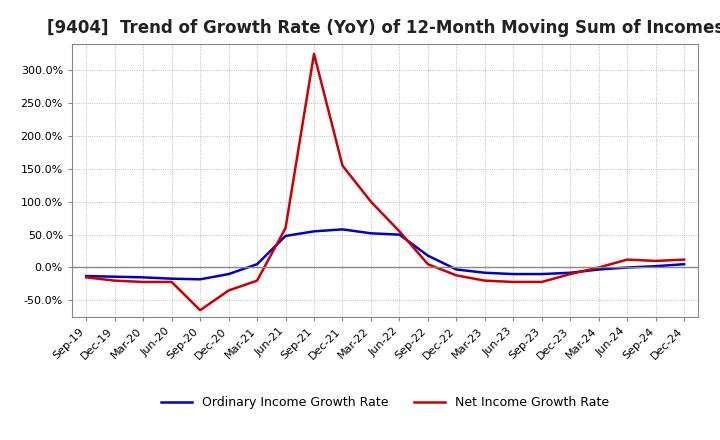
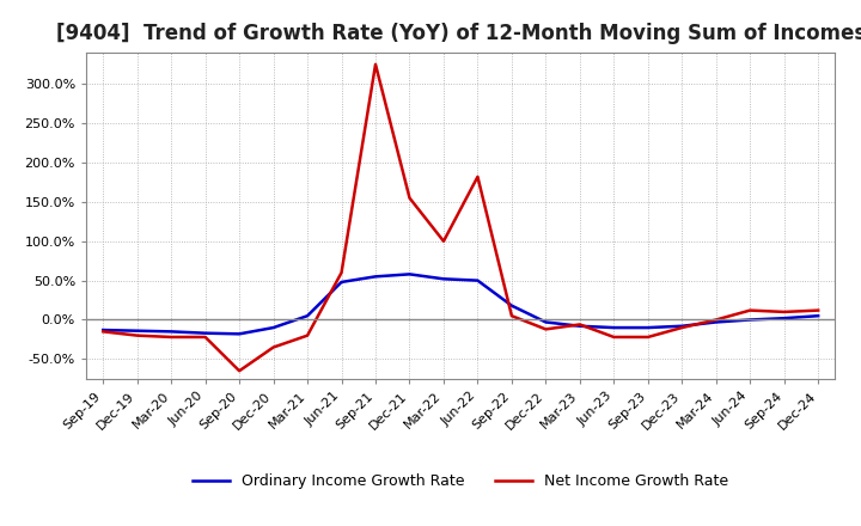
Net Income Growth Rate/Jun-22: 55% -> 182%
Net Income Growth Rate/Mar-23: -20% -> -6%
